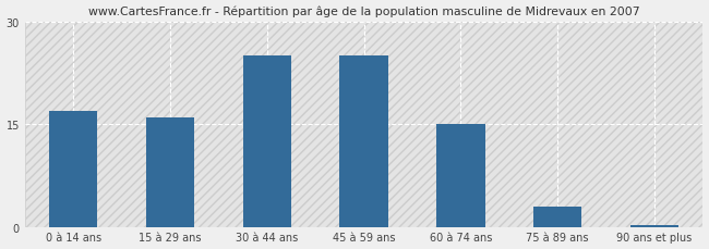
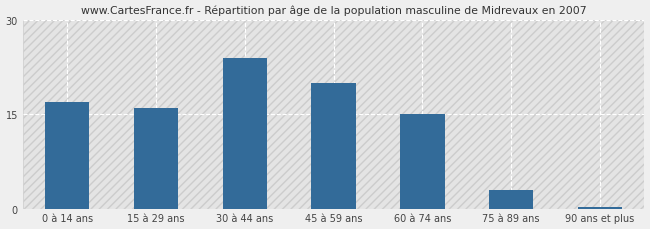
30 à 44 ans: 25.0 -> 24.0
45 à 59 ans: 25.0 -> 20.0
